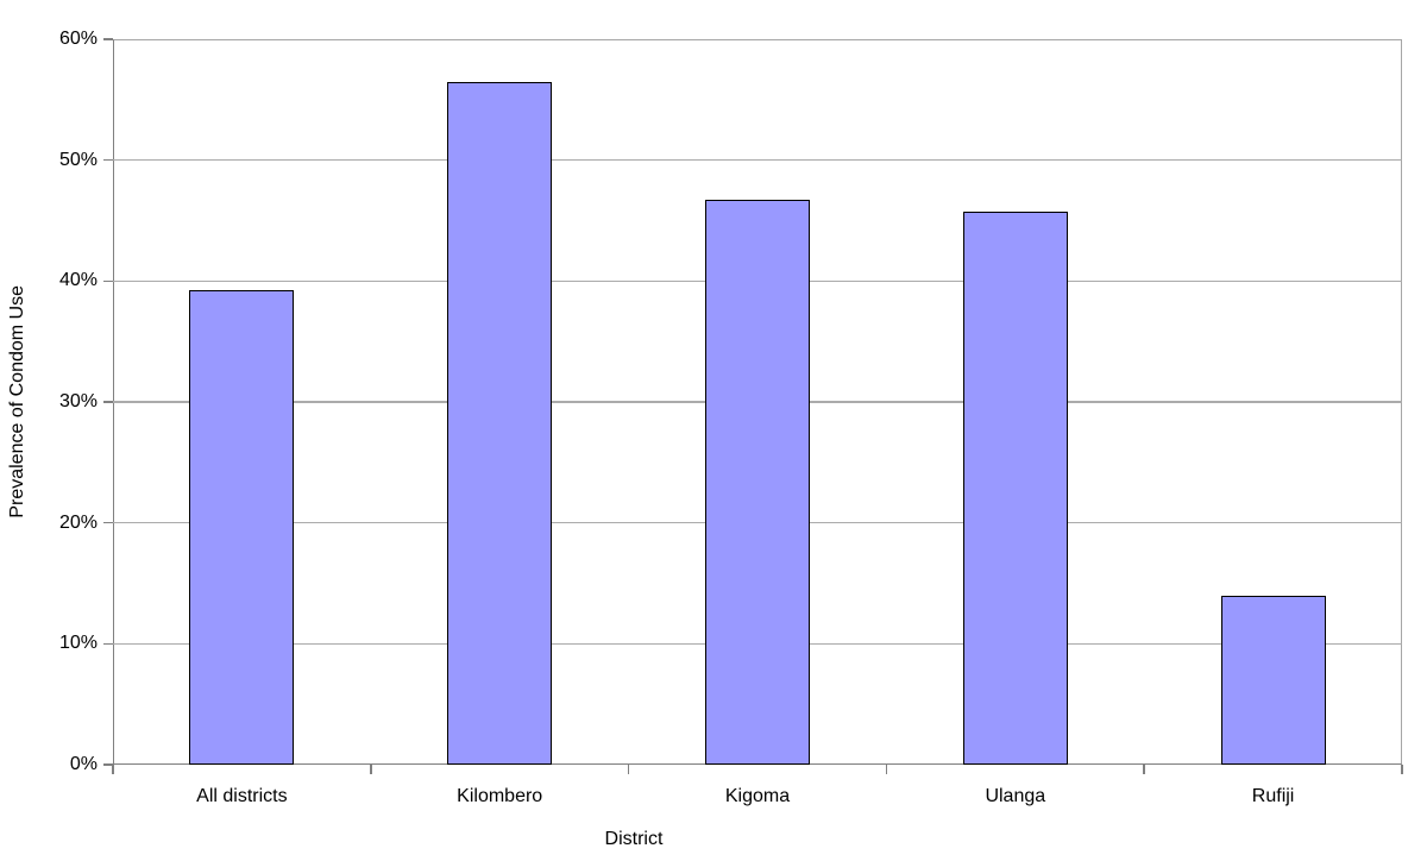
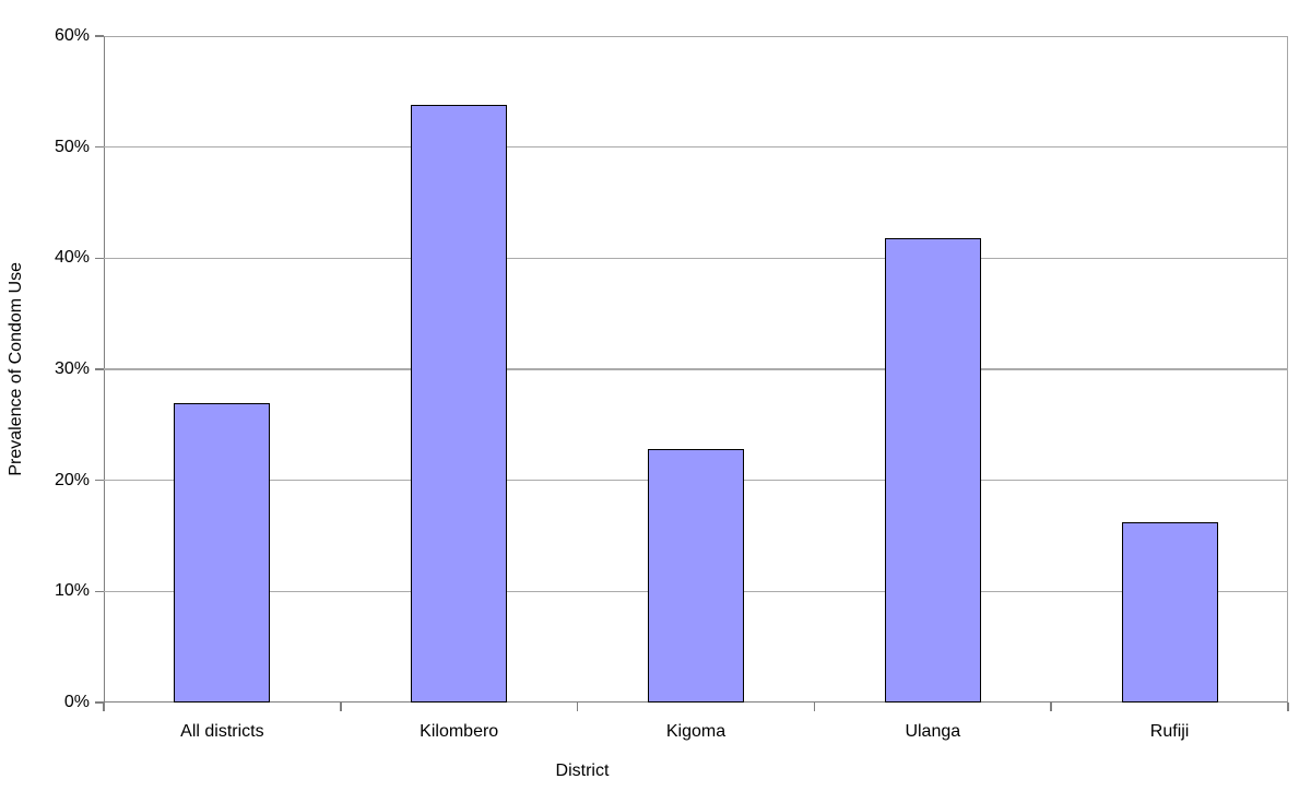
All districts: 39.2% -> 27.0%
Kilombero: 56.5% -> 53.8%
Kigoma: 46.7% -> 22.8%
Ulanga: 45.7% -> 41.8%
Rufiji: 14.0% -> 16.2%
